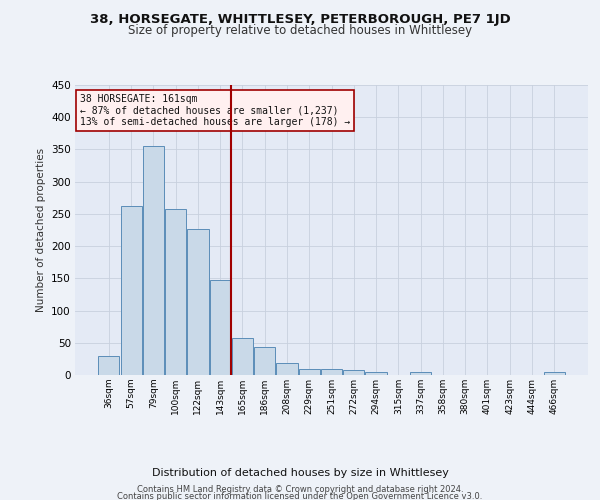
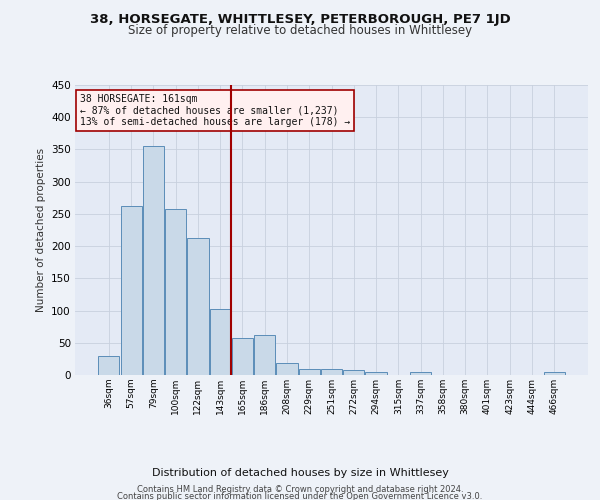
122sqm: 226 -> 212
143sqm: 147 -> 102
186sqm: 43 -> 62
